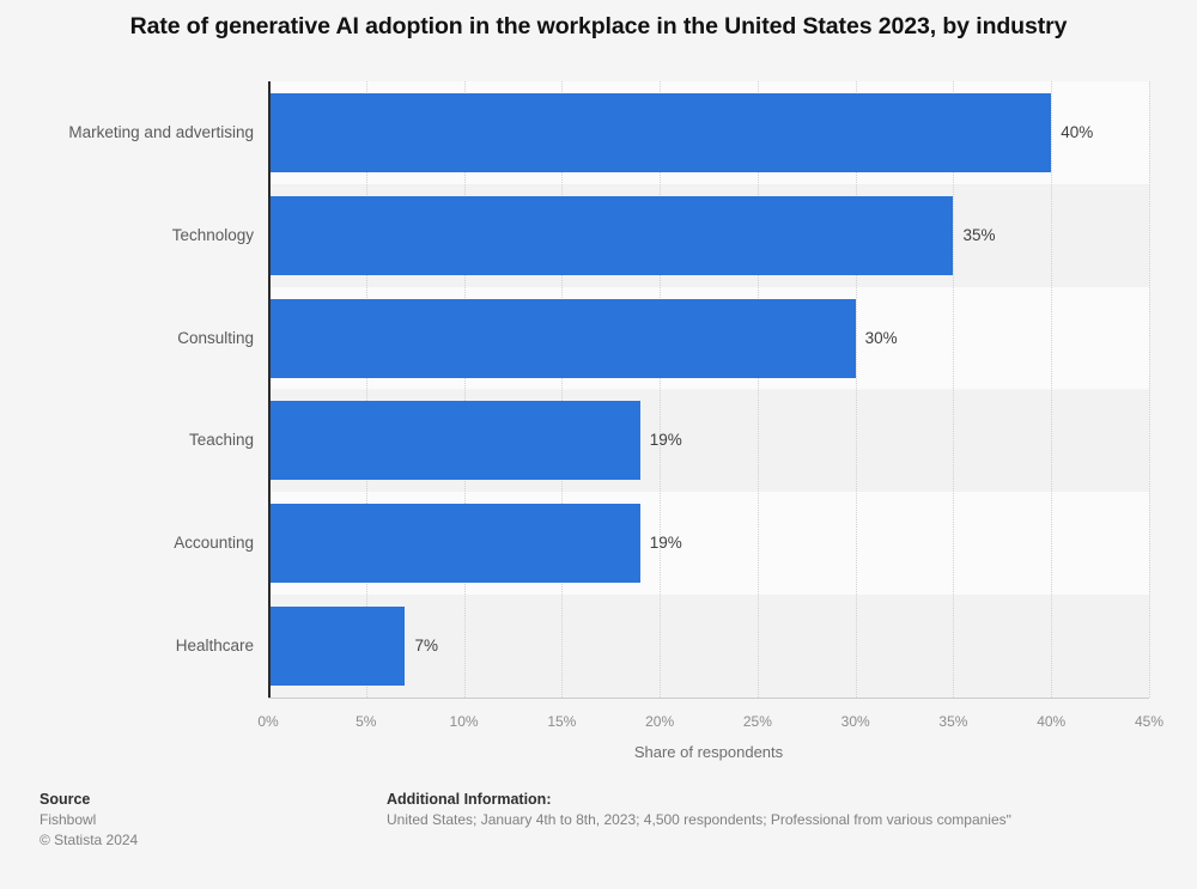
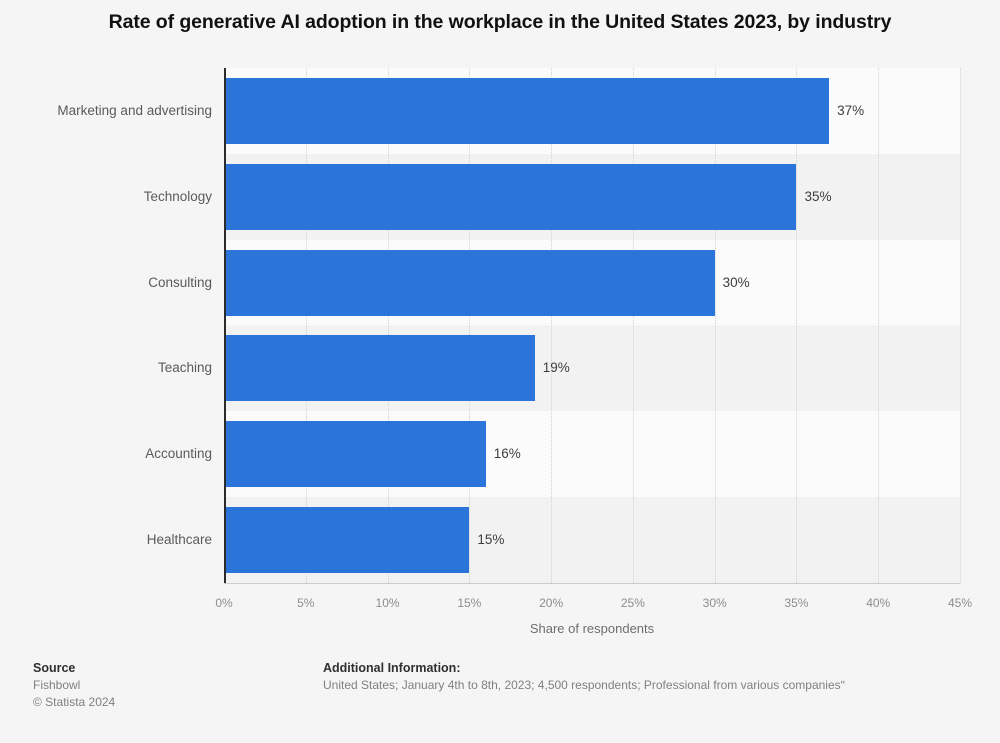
Marketing and advertising: 40% -> 37%
Accounting: 19% -> 16%
Healthcare: 7% -> 15%
